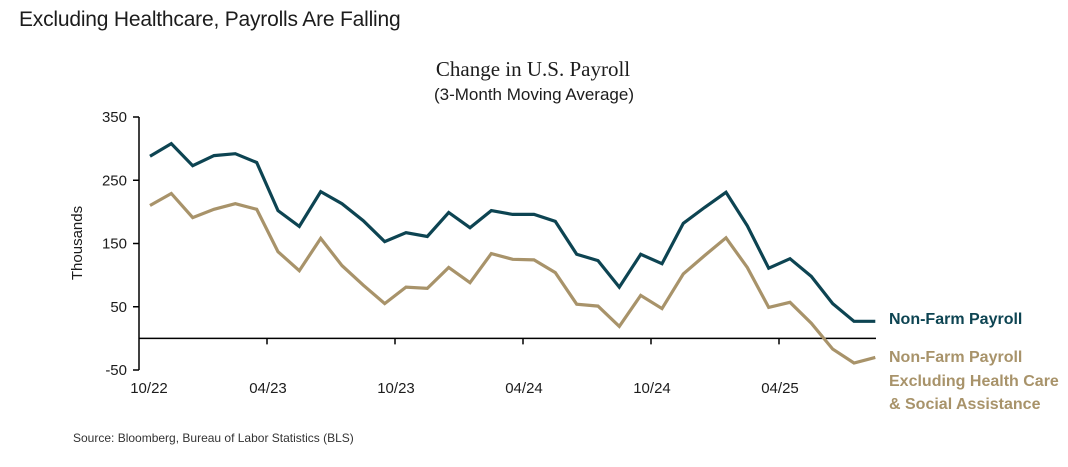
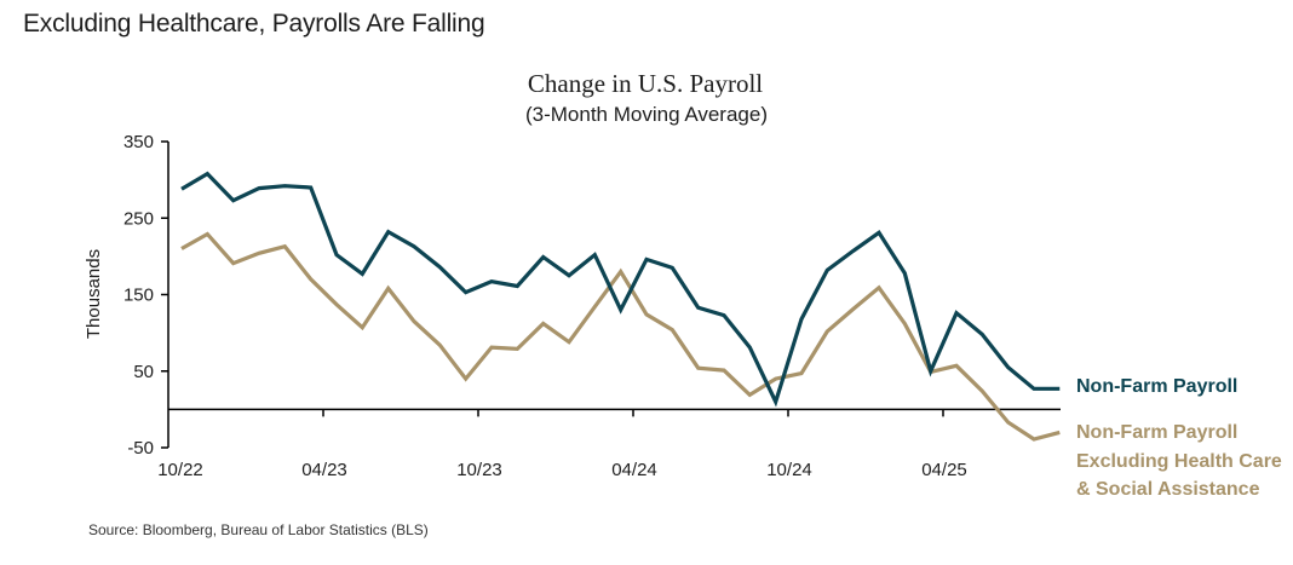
Non-Farm Payroll/04/23: 280 -> 290
Non-Farm Payroll Excluding Health Care & Social Assistance/04/23: 200 -> 170
Non-Farm Payroll Excluding Health Care & Social Assistance/10/23: 60 -> 40
Non-Farm Payroll/04/24: 200 -> 130
Non-Farm Payroll Excluding Health Care & Social Assistance/04/24: 120 -> 180
Non-Farm Payroll/10/24: 130 -> 10
Non-Farm Payroll Excluding Health Care & Social Assistance/10/24: 70 -> 40
Non-Farm Payroll/04/25: 110 -> 50
